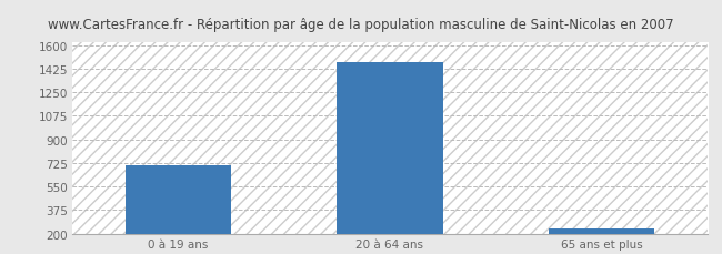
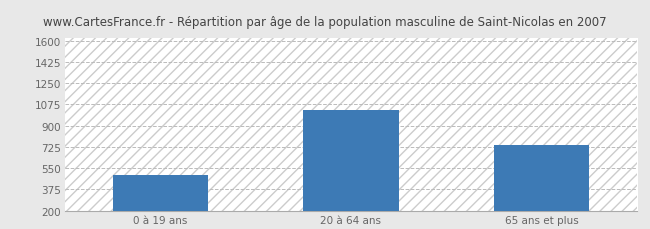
0 à 19 ans: 710 -> 490
20 à 64 ans: 1470 -> 1030
65 ans et plus: 240 -> 740
